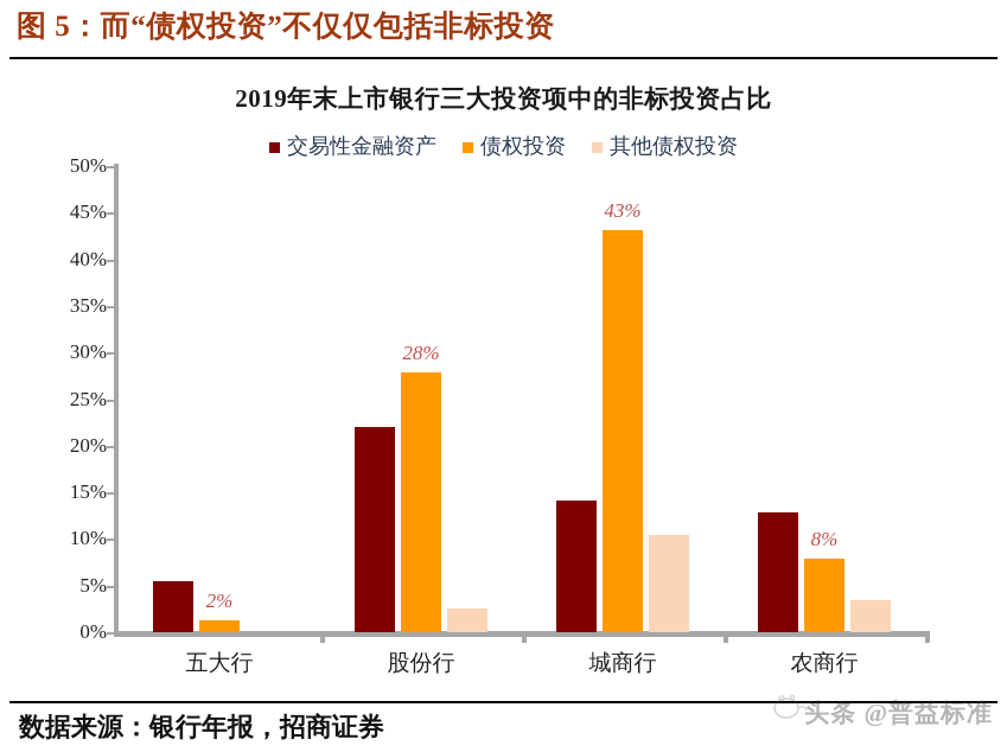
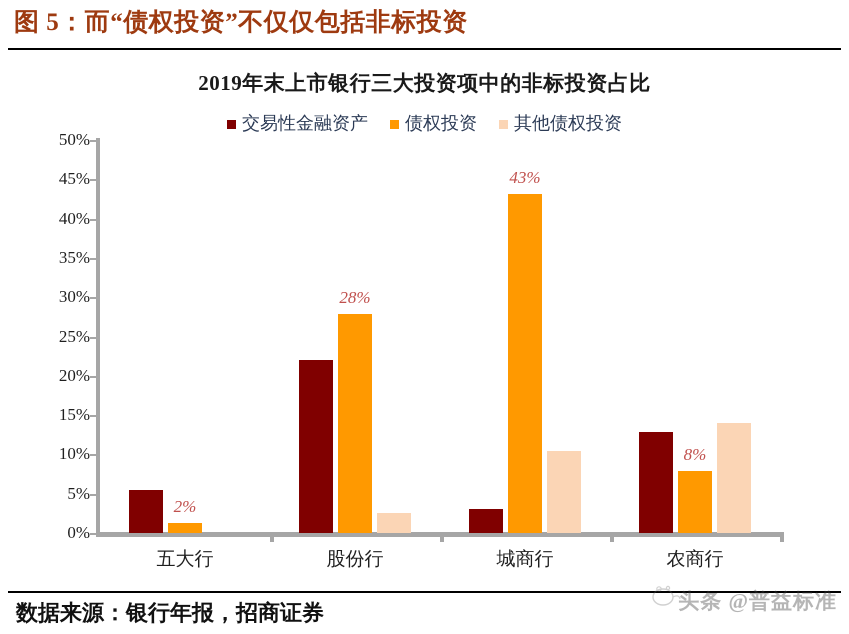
交易性金融资产/城商行: 14% -> 3%
其他债权投资/农商行: 4% -> 14%
